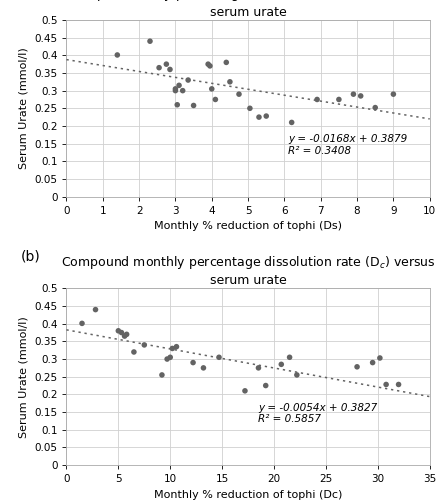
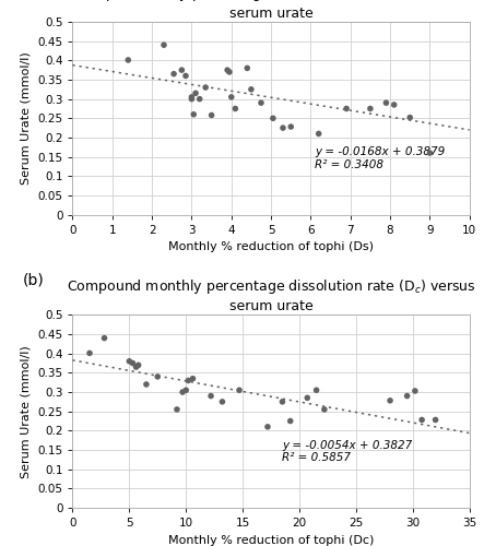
9: 0.290 -> 0.160
